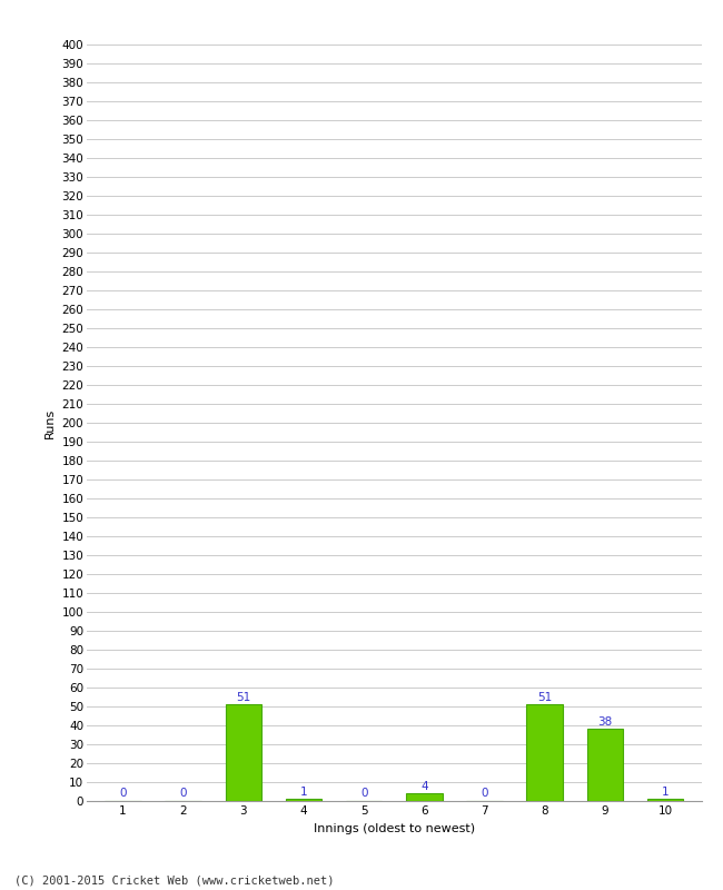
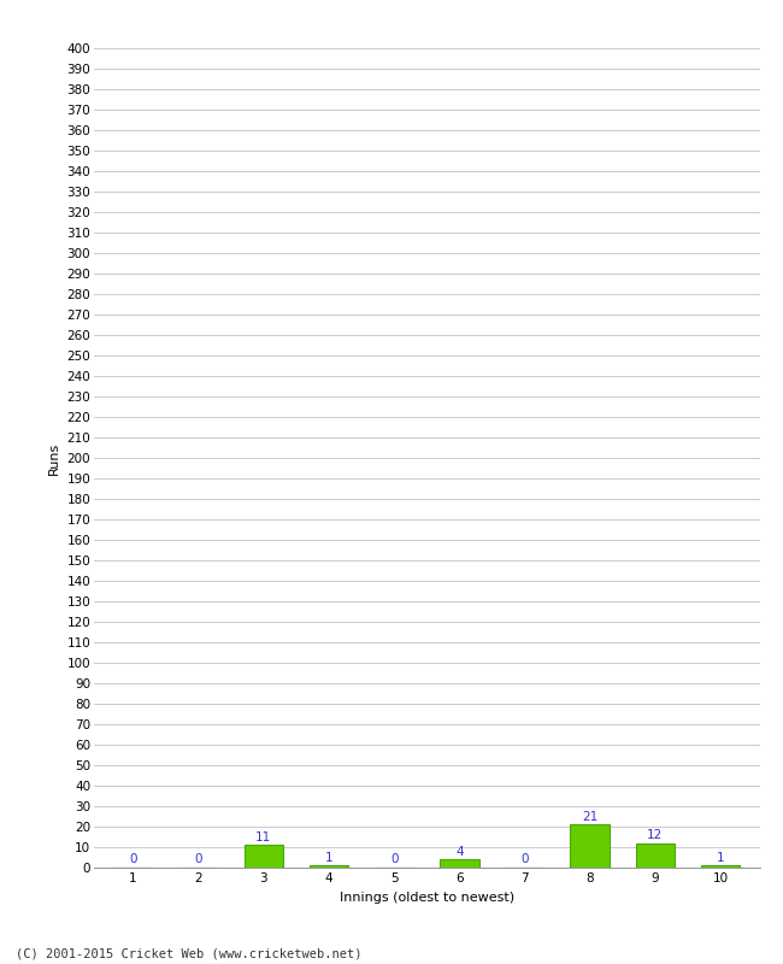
3: 51 -> 11
8: 51 -> 21
9: 38 -> 12
